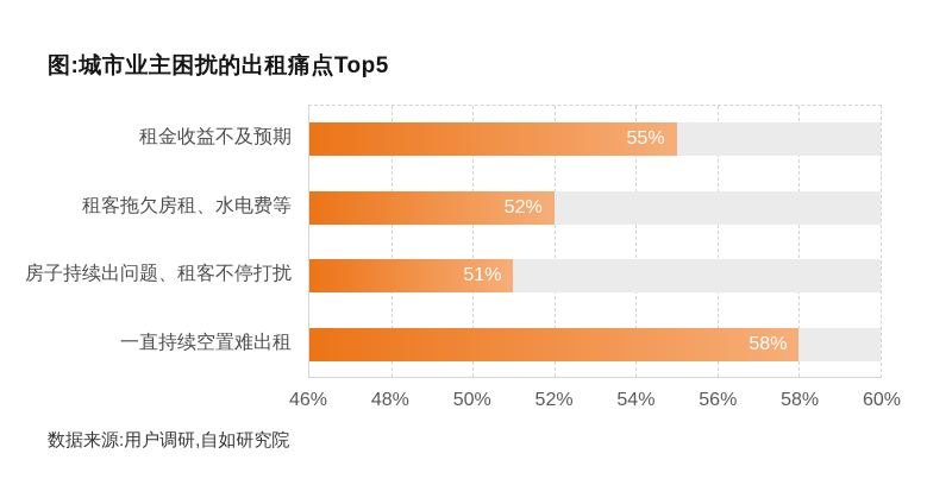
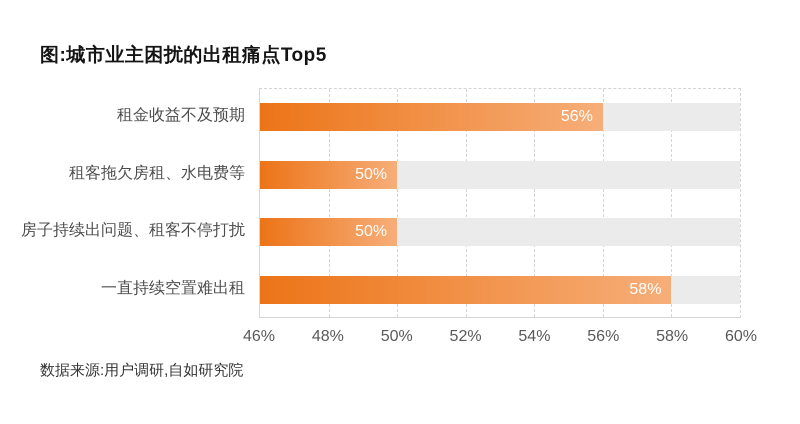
租金收益不及预期: 55% -> 56%
租客拖欠房租、水电费等: 52% -> 50%
房子持续出问题、租客不停打扰: 51% -> 50%
